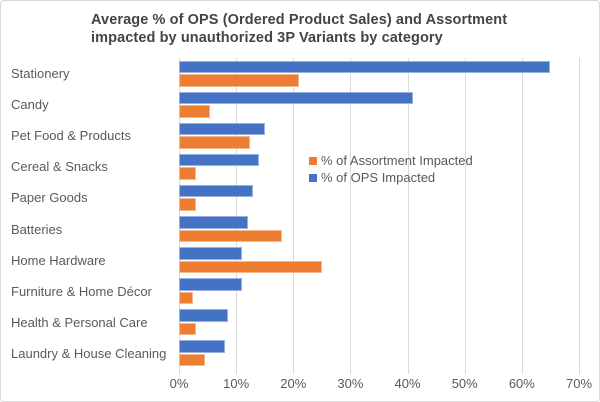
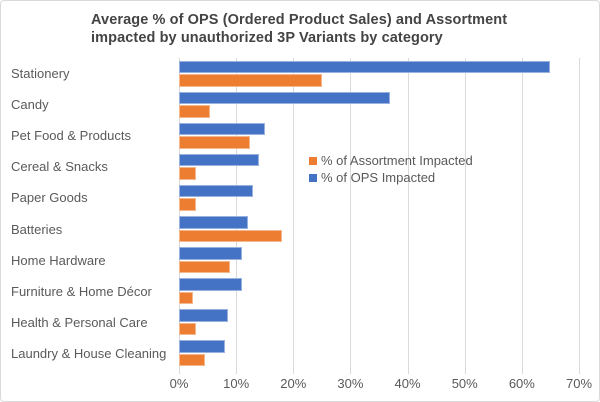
% of Assortment Impacted/Stationery: 21% -> 25%
% of OPS Impacted/Candy: 41% -> 37%
% of Assortment Impacted/Home Hardware: 25% -> 9%
